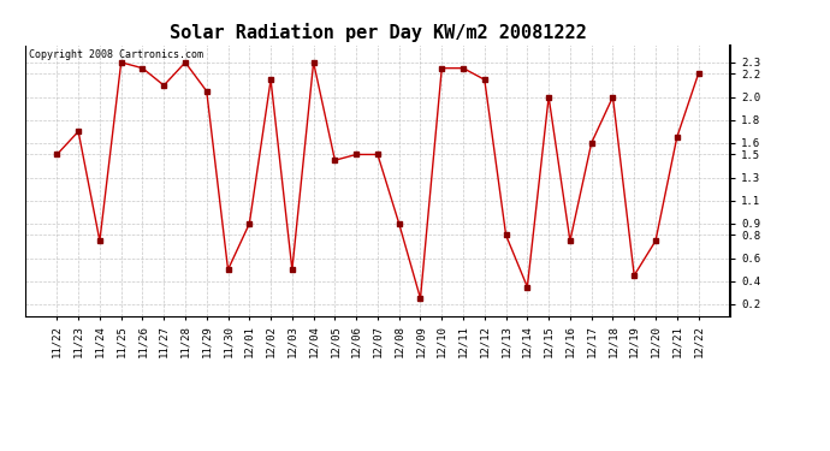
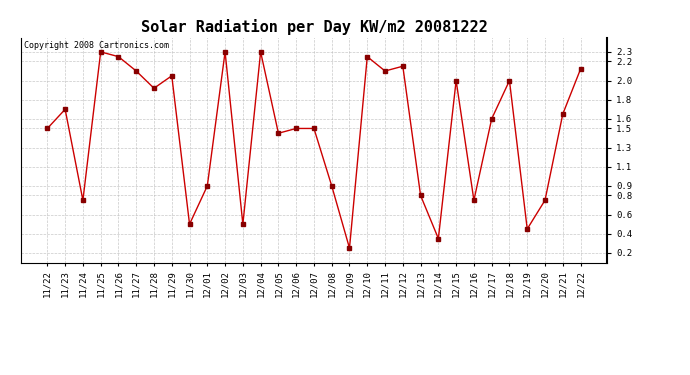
11/28: 2.30 -> 1.92
12/02: 2.15 -> 2.30
12/11: 2.25 -> 2.10
12/22: 2.20 -> 2.12
